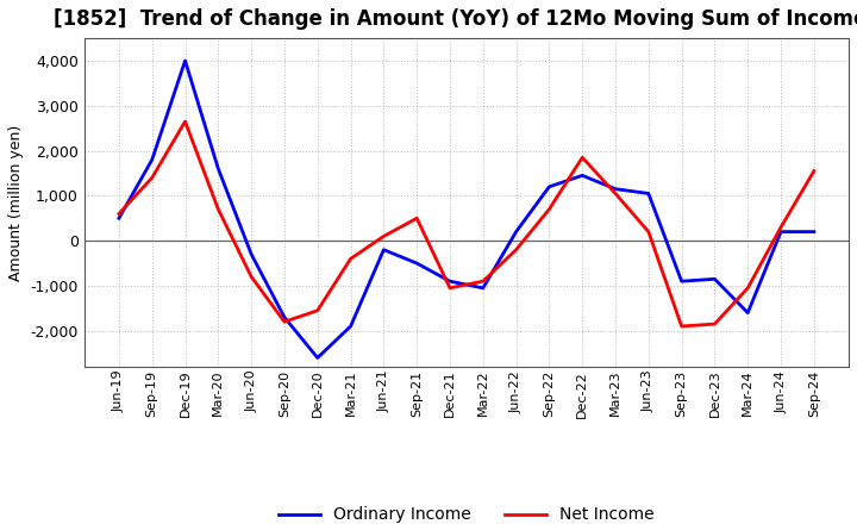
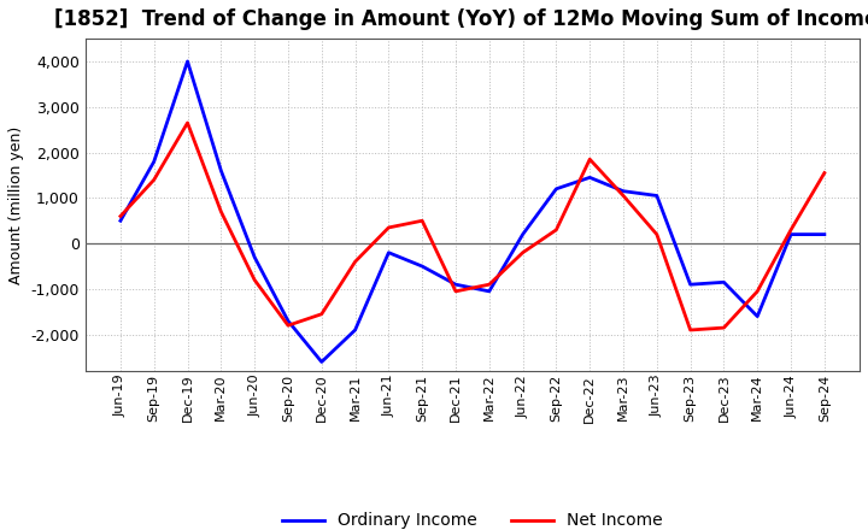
Net Income/Jun-21: 100 -> 350
Net Income/Sep-22: 700 -> 300
